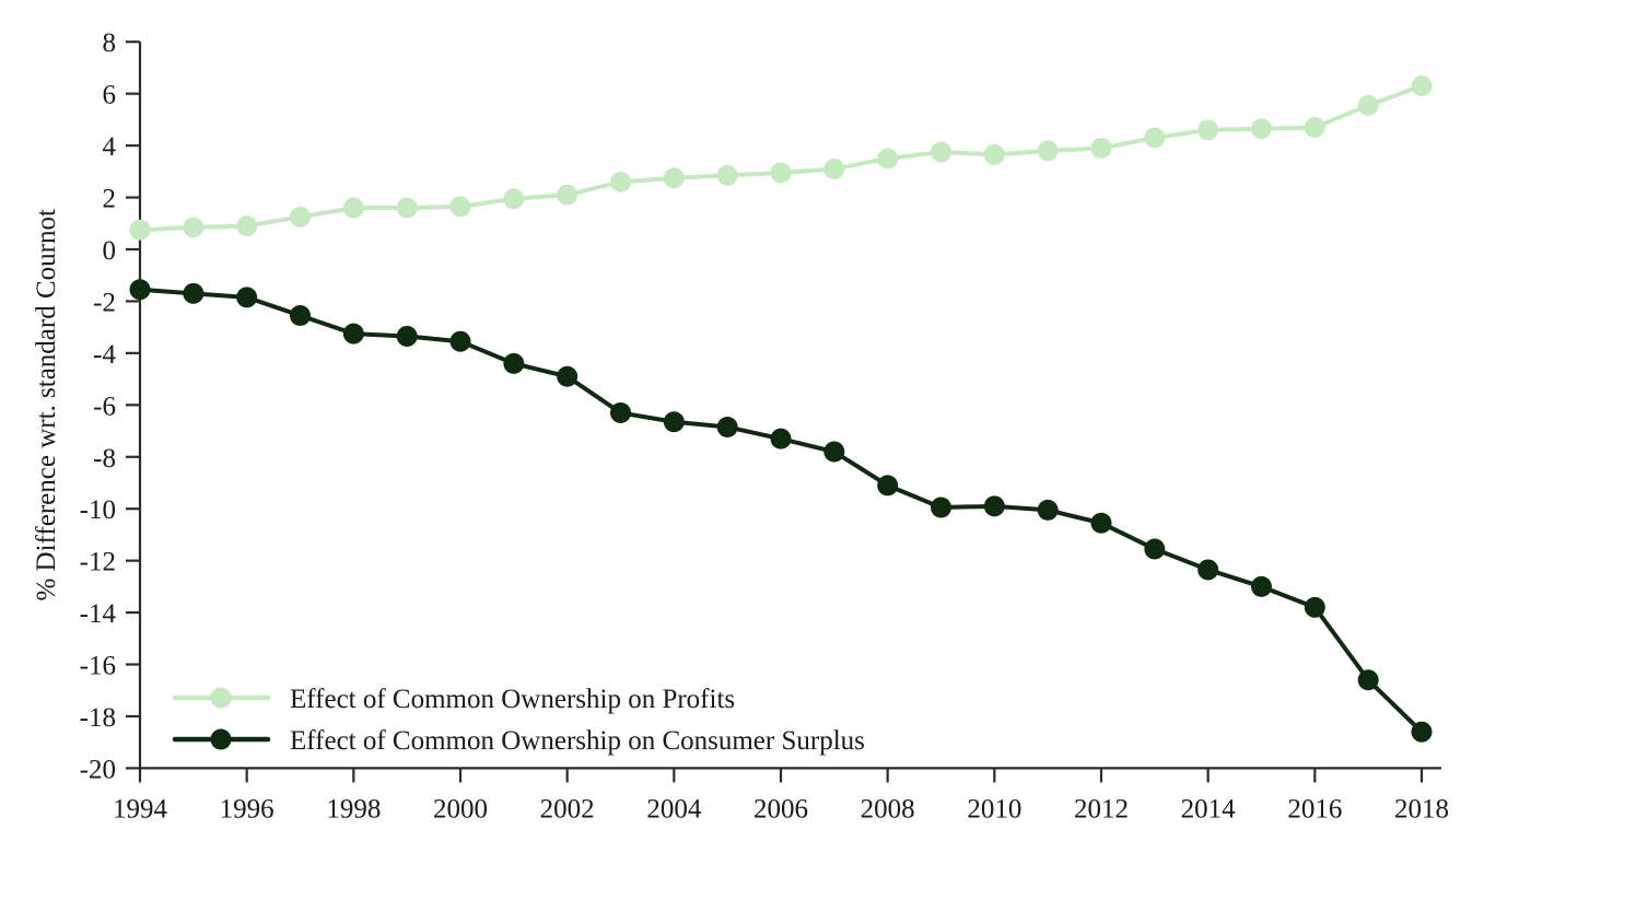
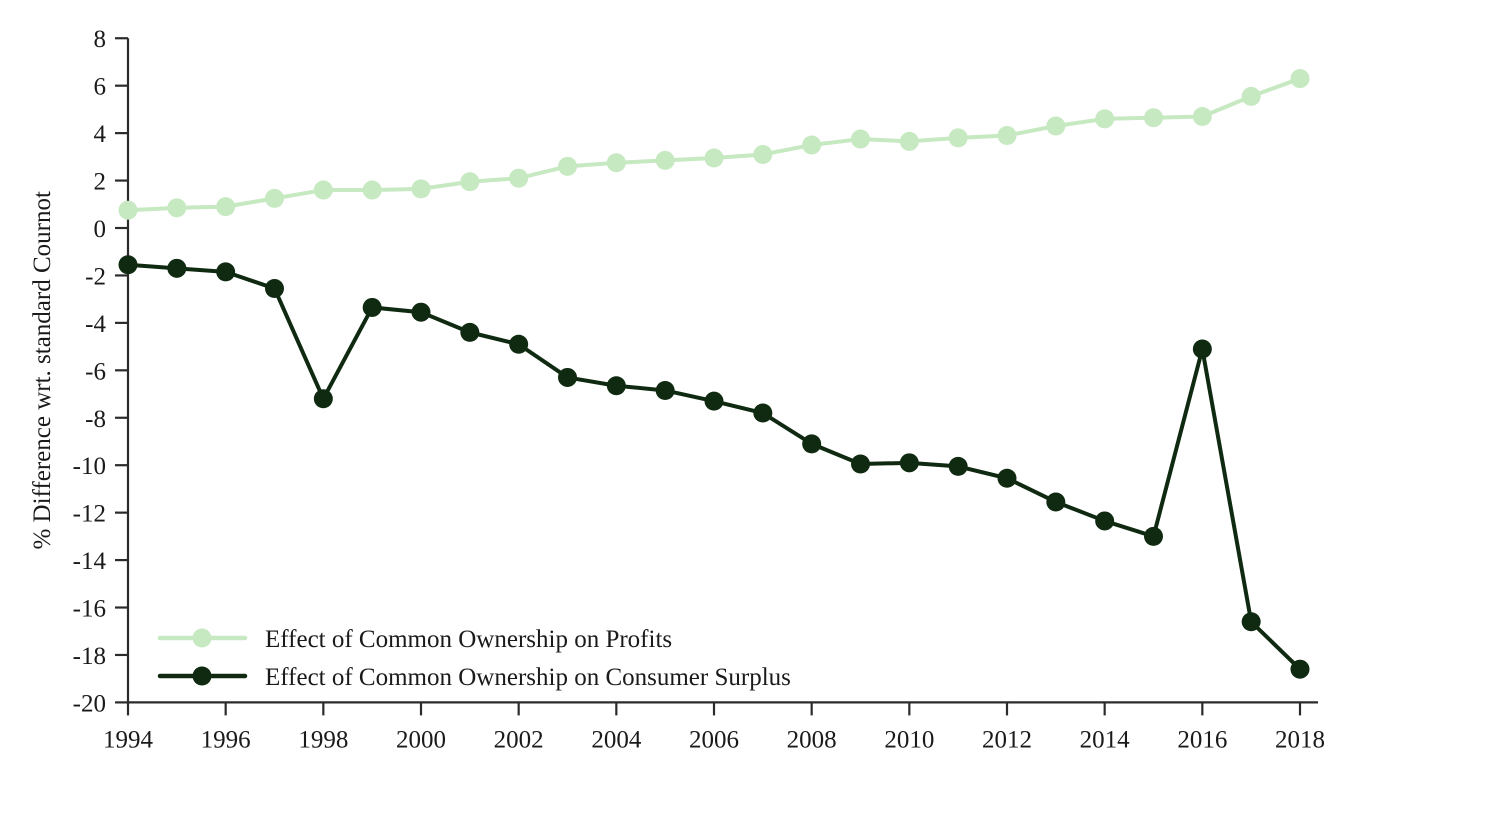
Effect of Common Ownership on Consumer Surplus/1998: -3.2 -> -7.2
Effect of Common Ownership on Consumer Surplus/2016: -13.8 -> -5.1
